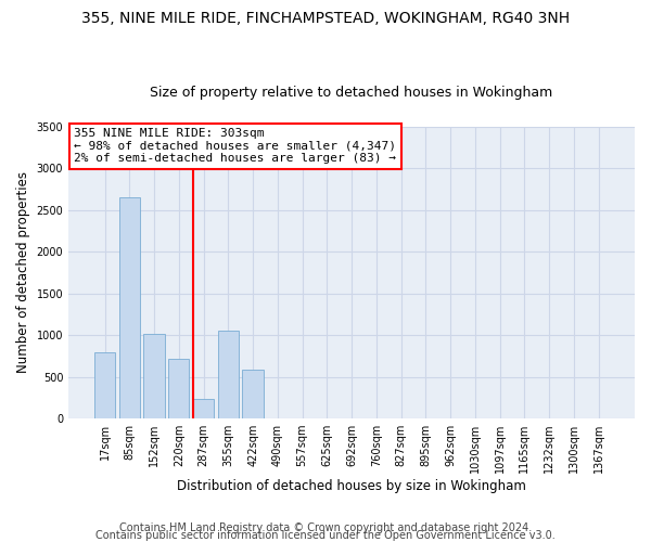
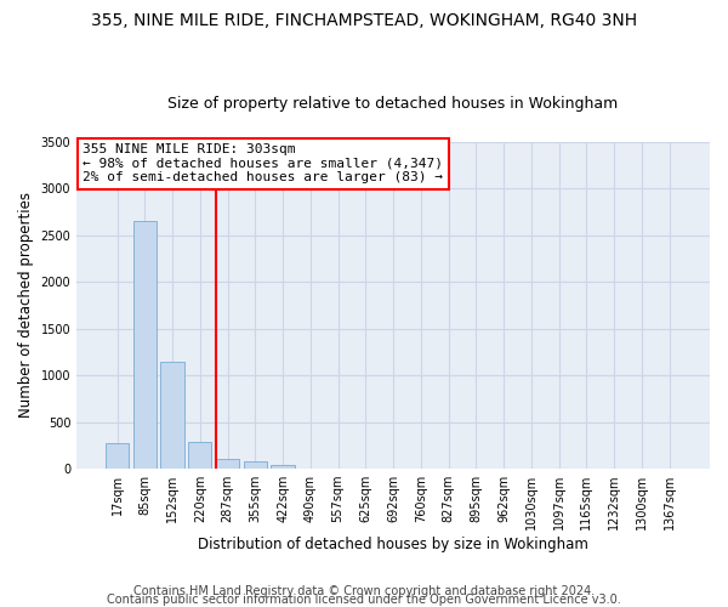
17sqm: 800 -> 280
152sqm: 1020 -> 1150
220sqm: 720 -> 290
287sqm: 240 -> 100
355sqm: 1060 -> 80
422sqm: 580 -> 40
